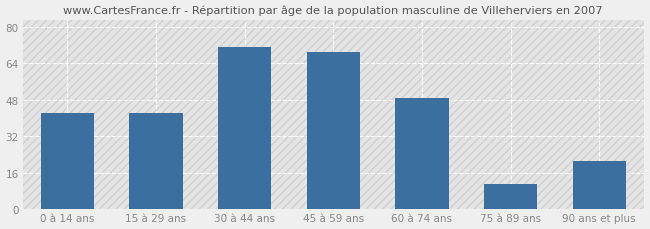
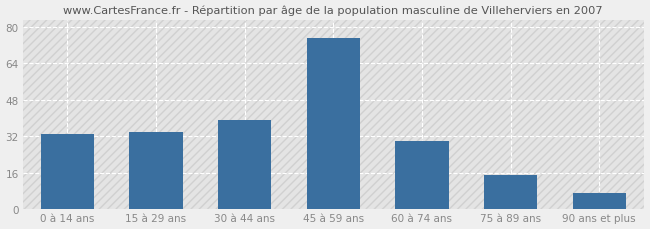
0 à 14 ans: 42 -> 33
15 à 29 ans: 42 -> 34
30 à 44 ans: 71 -> 39
45 à 59 ans: 69 -> 75
60 à 74 ans: 49 -> 30
75 à 89 ans: 11 -> 15
90 ans et plus: 21 -> 7
